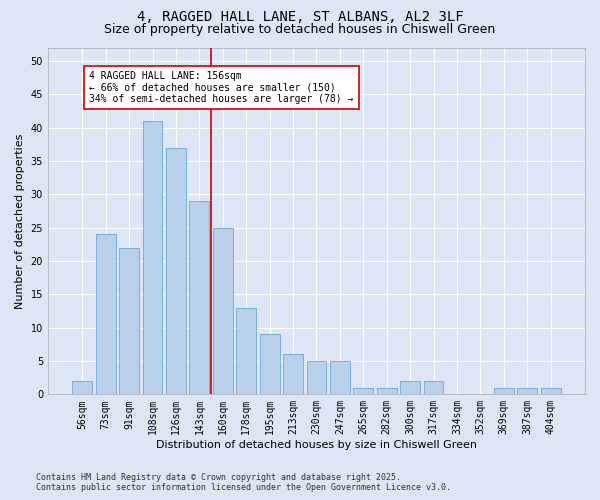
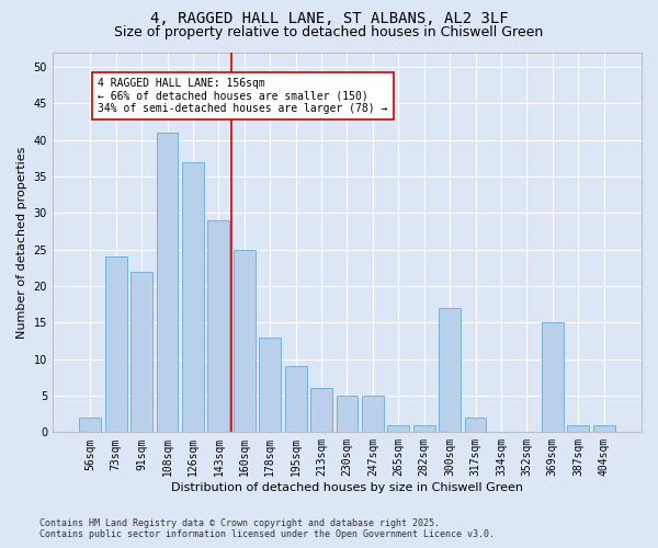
300sqm: 2 -> 17
369sqm: 1 -> 15
